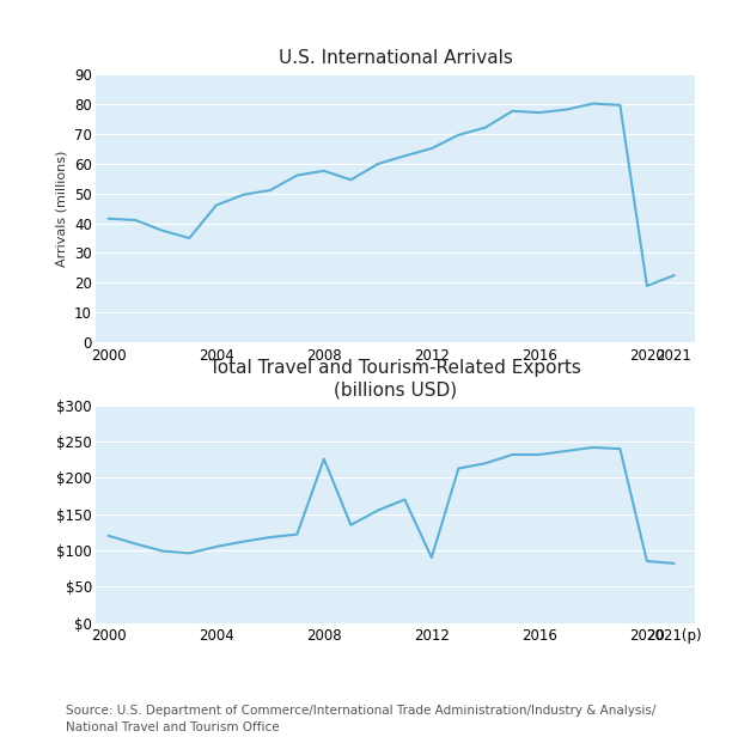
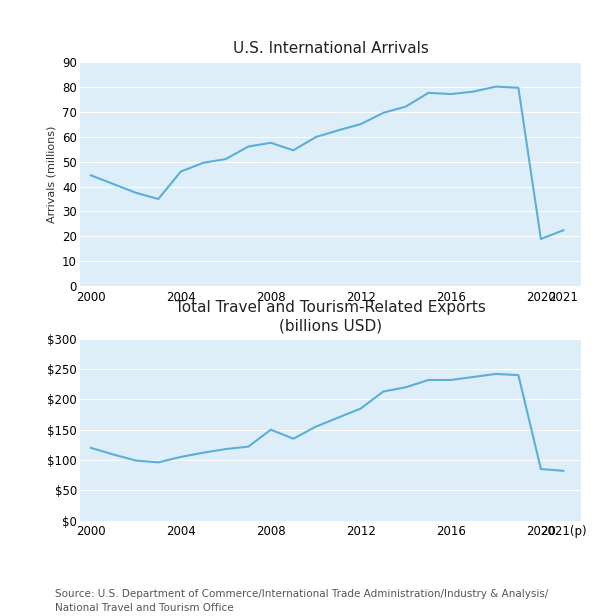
U.S. International Arrivals/2000: 41.5 -> 44.5
Total Travel and Tourism-Related Exports (billions USD)/2008: $226 -> $150
Total Travel and Tourism-Related Exports (billions USD)/2012: $90 -> $185
